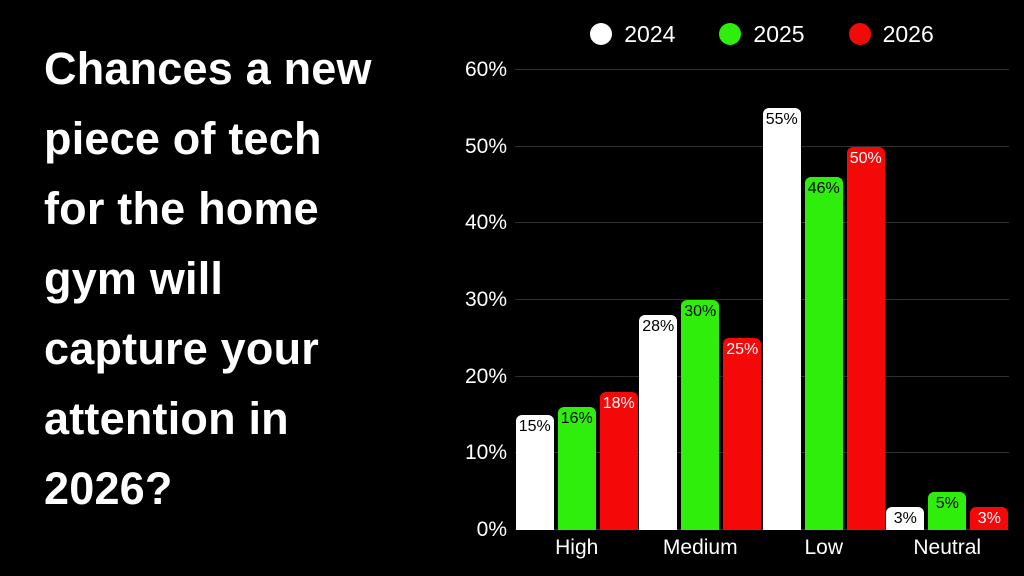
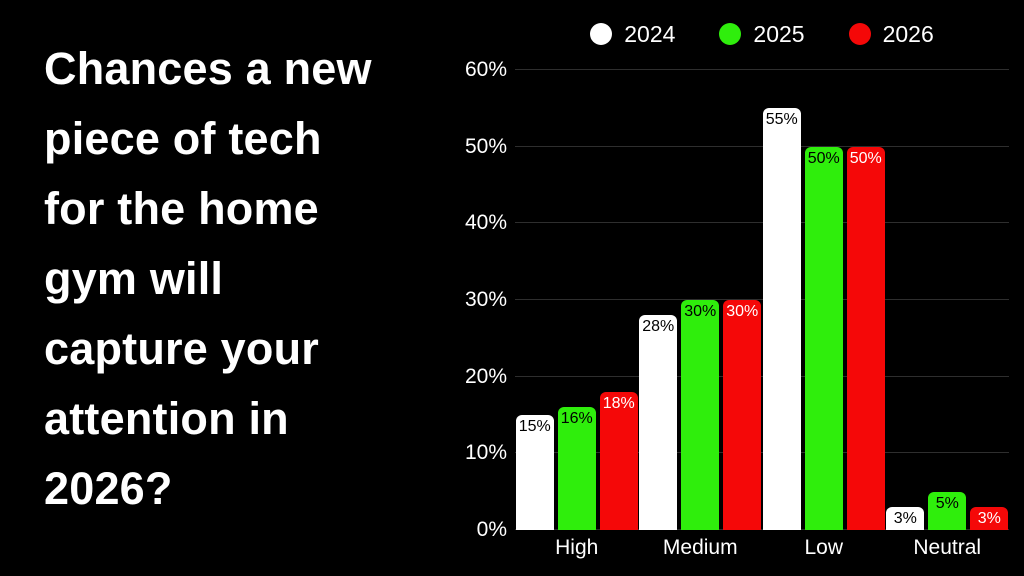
2026/Medium: 25% -> 30%
2025/Low: 46% -> 50%
